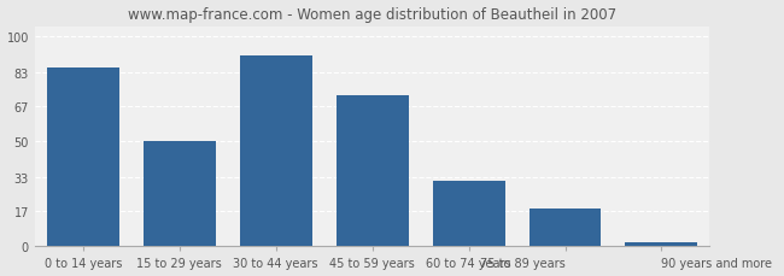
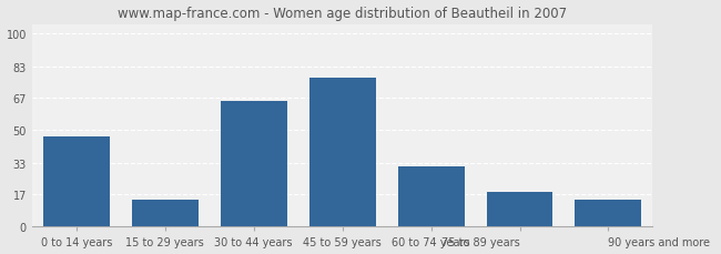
0 to 14 years: 85 -> 47
15 to 29 years: 50 -> 14
30 to 44 years: 91 -> 65
45 to 59 years: 72 -> 77
90 years and more: 2 -> 14
